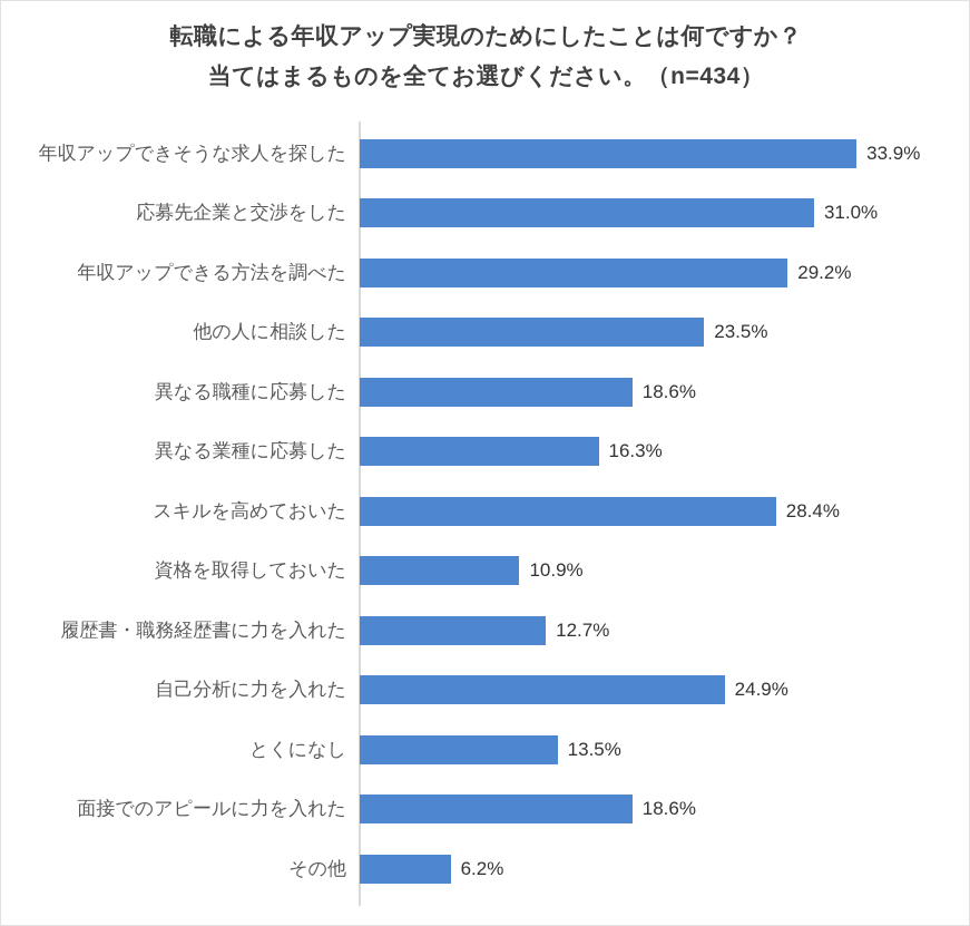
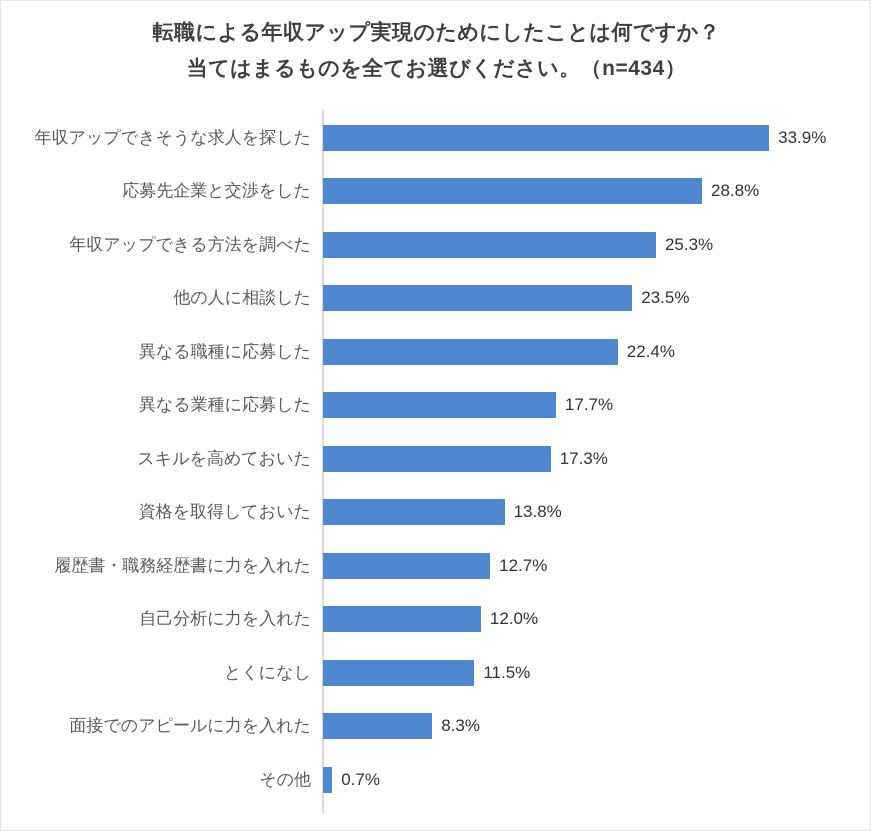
応募先企業と交渉をした: 31.0% -> 28.8%
年収アップできる方法を調べた: 29.2% -> 25.3%
異なる職種に応募した: 18.6% -> 22.4%
異なる業種に応募した: 16.3% -> 17.7%
スキルを高めておいた: 28.4% -> 17.3%
資格を取得しておいた: 10.9% -> 13.8%
自己分析に力を入れた: 24.9% -> 12.0%
とくになし: 13.5% -> 11.5%
面接でのアピールに力を入れた: 18.6% -> 8.3%
その他: 6.2% -> 0.7%
